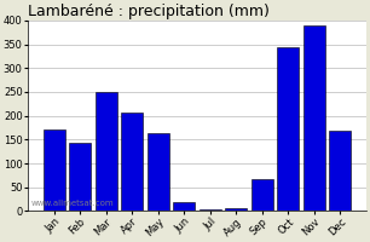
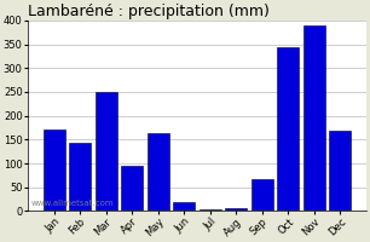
Apr: 208 -> 95
